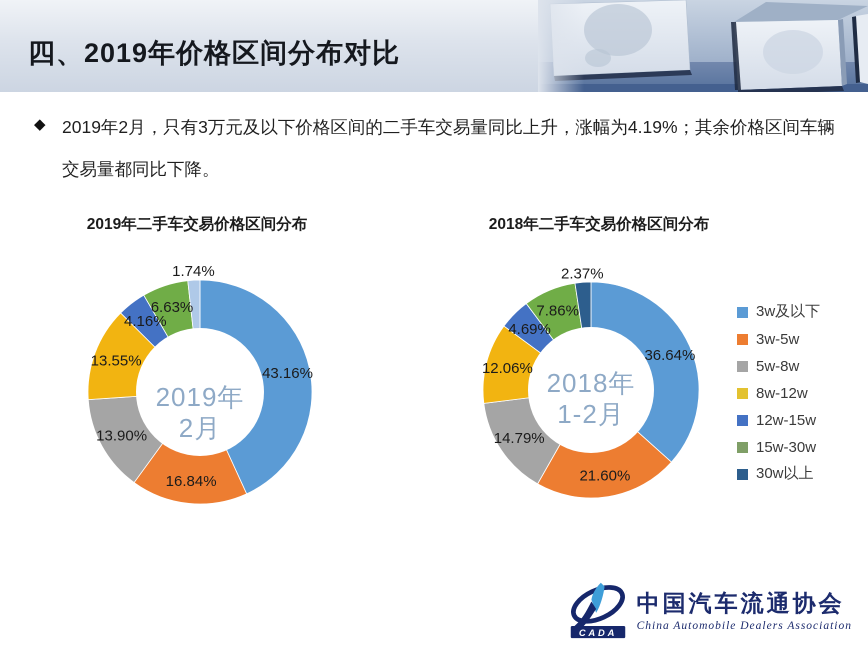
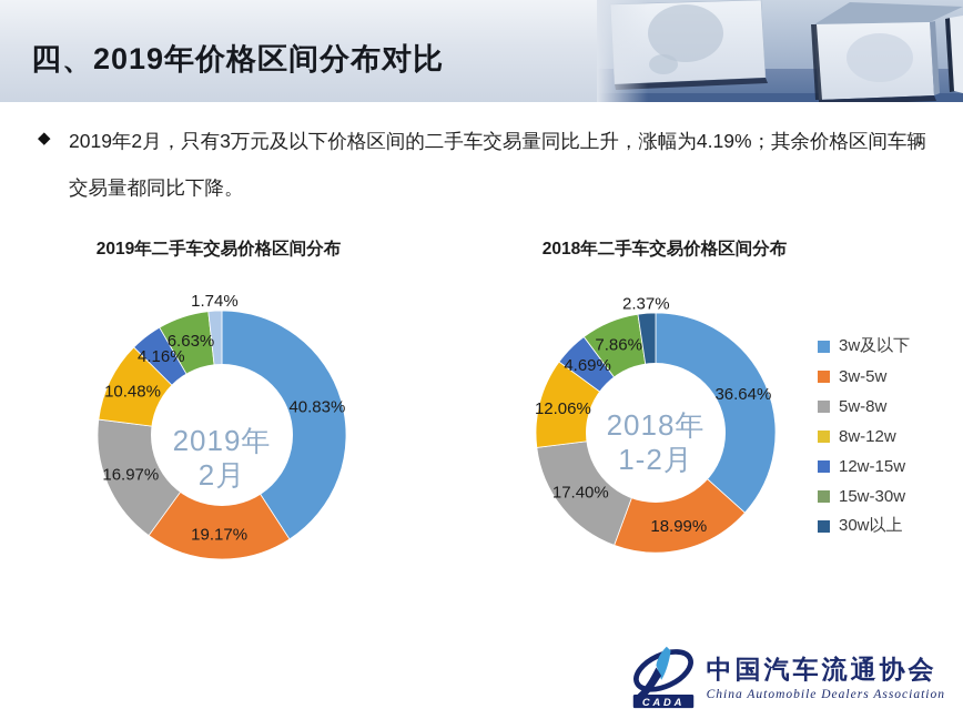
2019年二手车交易价格区间分布/3w及以下: 43.16% -> 40.83%
2019年二手车交易价格区间分布/3w-5w: 16.84% -> 19.17%
2019年二手车交易价格区间分布/5w-8w: 13.90% -> 16.97%
2019年二手车交易价格区间分布/8w-12w: 13.55% -> 10.48%
2018年二手车交易价格区间分布/3w-5w: 21.60% -> 18.99%
2018年二手车交易价格区间分布/5w-8w: 14.79% -> 17.40%
